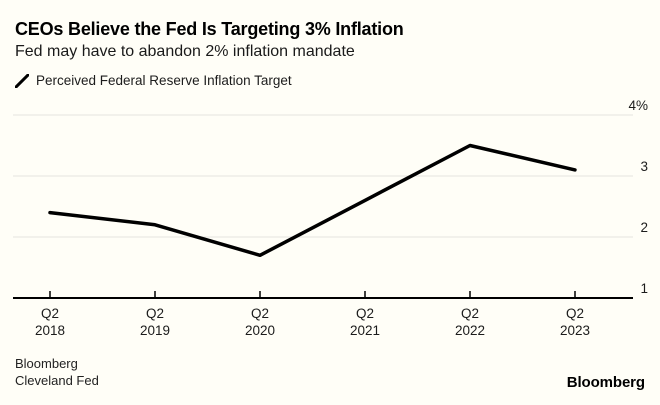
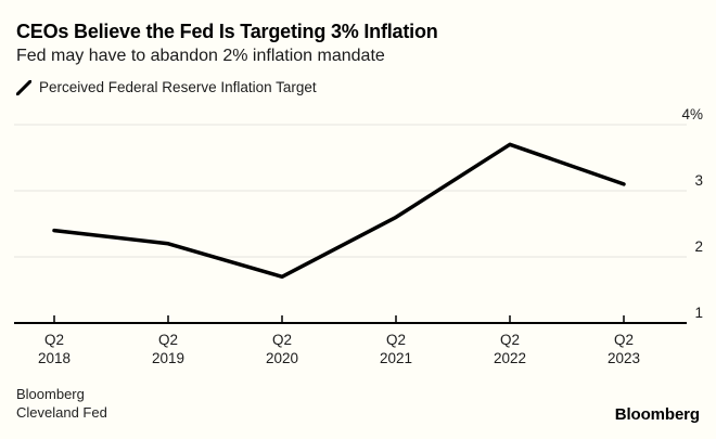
Q2 2022: 3.5% -> 3.7%
